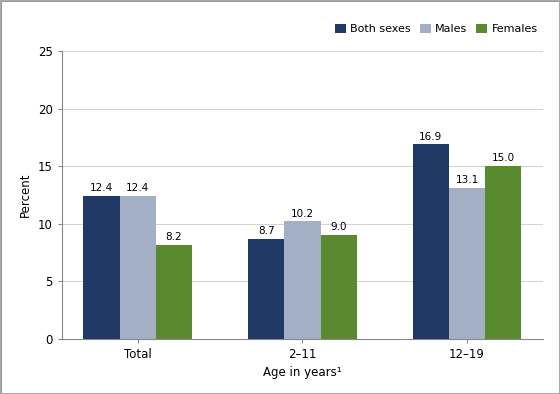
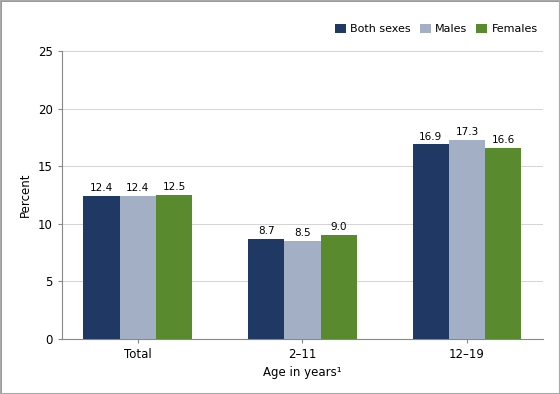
Females/Total: 8.2 -> 12.5
Males/2–11: 10.2 -> 8.5
Males/12–19: 13.1 -> 17.3
Females/12–19: 15.0 -> 16.6
